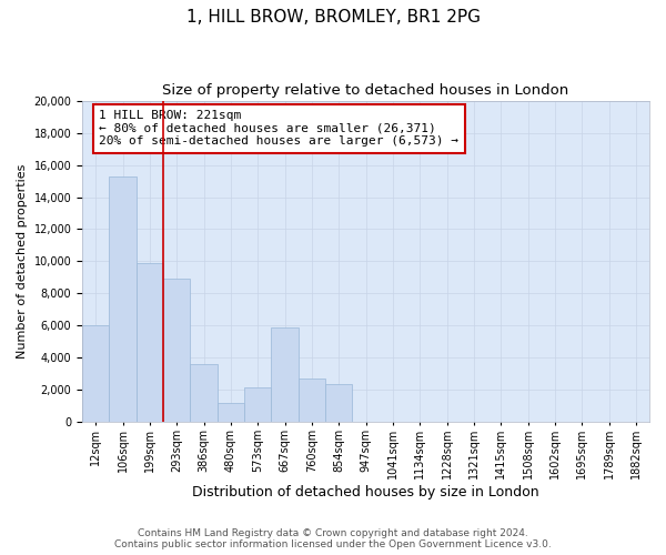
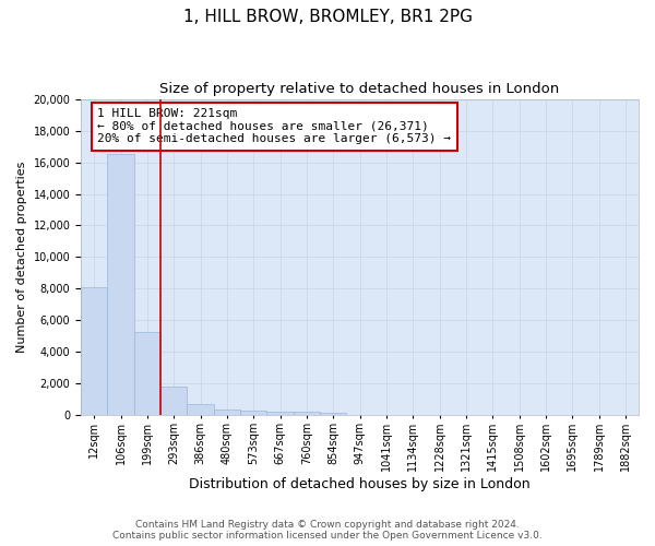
12sqm: 6,000 -> 8,100
106sqm: 15,300 -> 16,500
199sqm: 9,900 -> 5,300
293sqm: 8,900 -> 1,800
386sqm: 3,600 -> 800
480sqm: 1,200 -> 400
573sqm: 2,200 -> 300
667sqm: 5,900 -> 200
760sqm: 2,700 -> 200
854sqm: 2,400 -> 200
